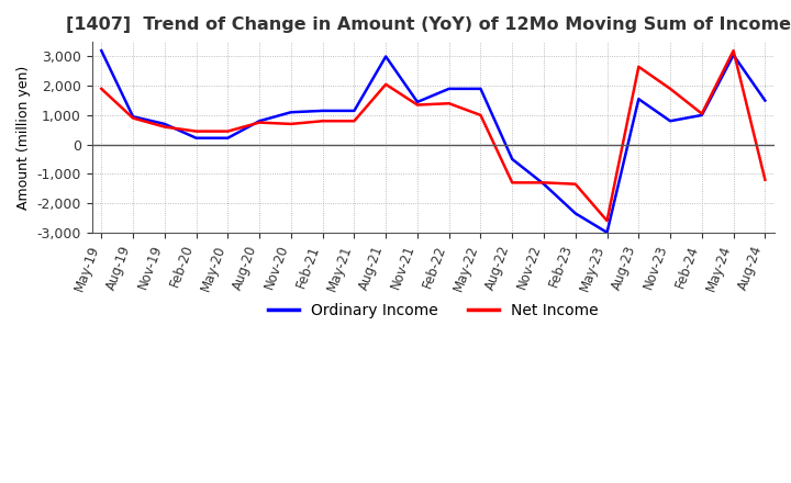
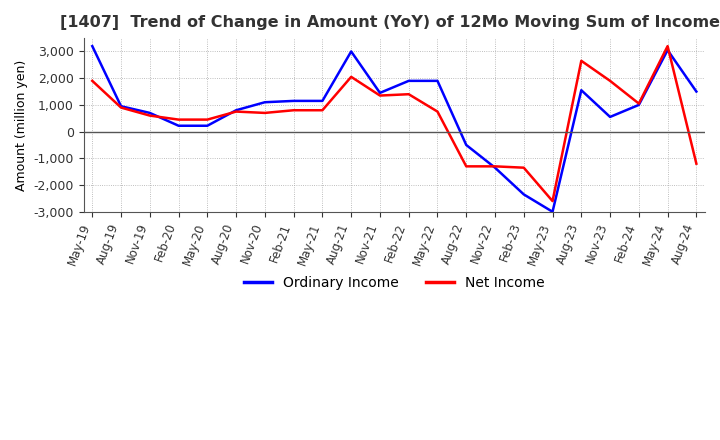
Net Income/May-22: 1,000 -> 750
Ordinary Income/Nov-23: 800 -> 550
